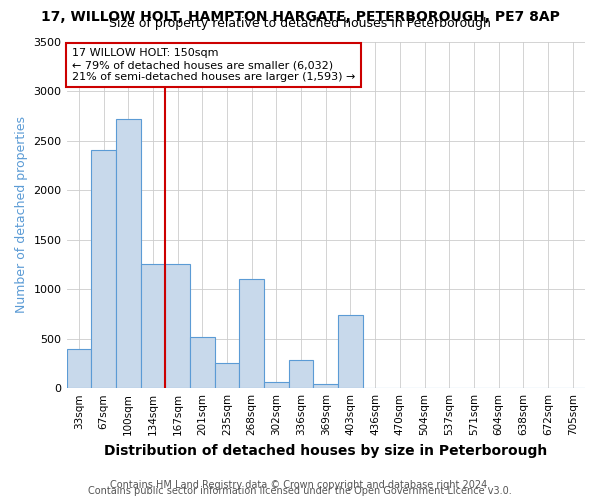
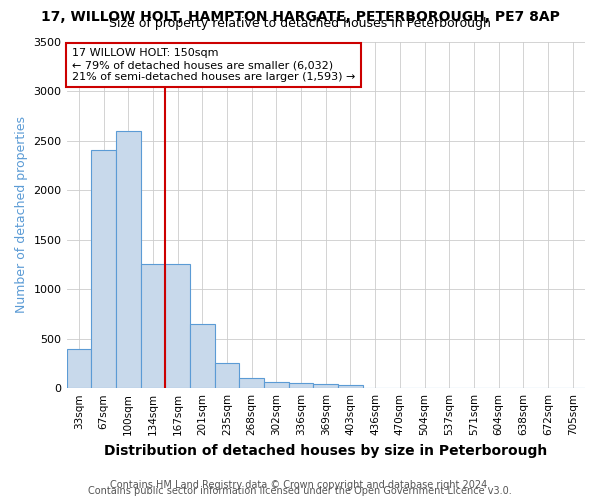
100sqm: 2720 -> 2600
201sqm: 520 -> 650
268sqm: 1100 -> 100
336sqm: 280 -> 50
403sqm: 740 -> 30
